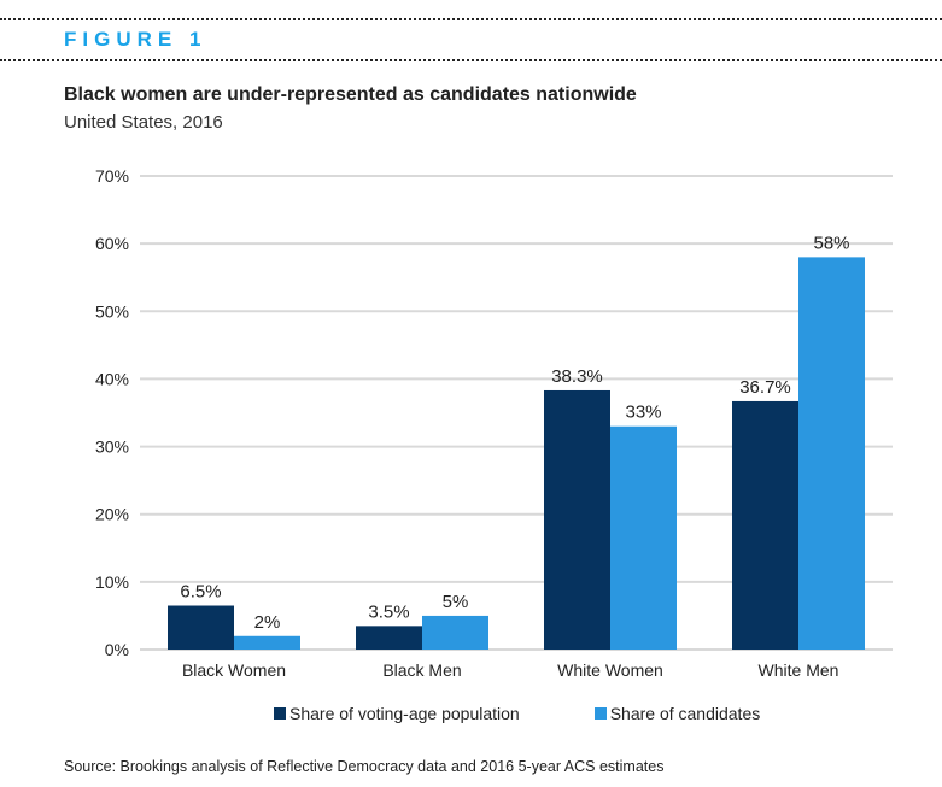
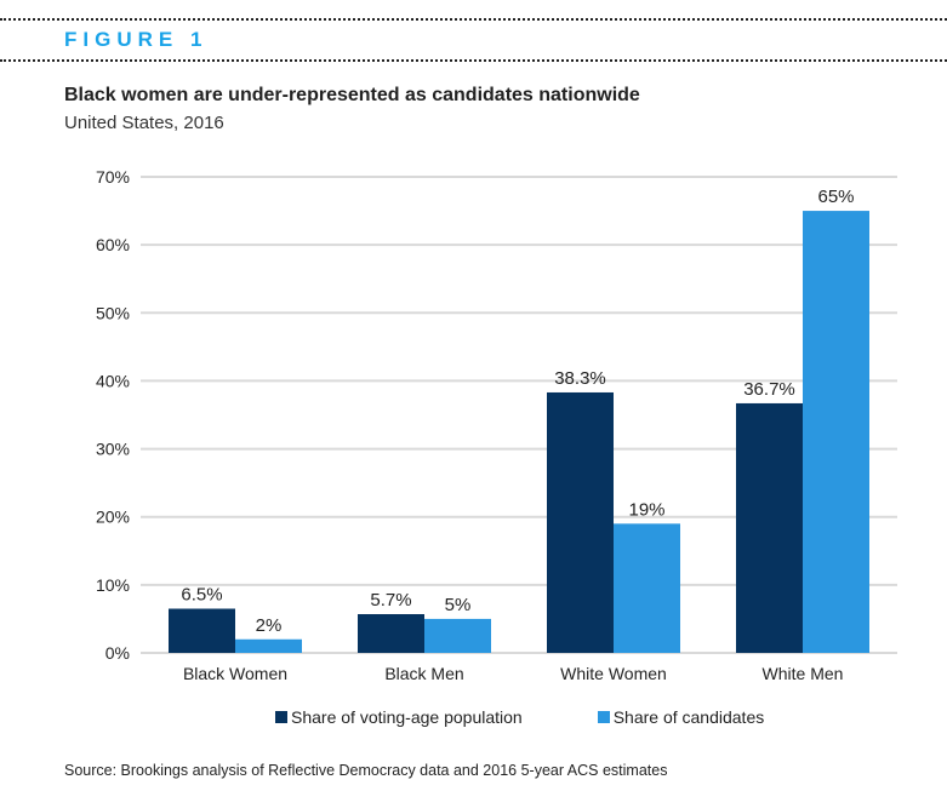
Share of voting-age population/Black Men: 3.5% -> 5.7%
Share of candidates/White Women: 33% -> 19%
Share of candidates/White Men: 58% -> 65%
